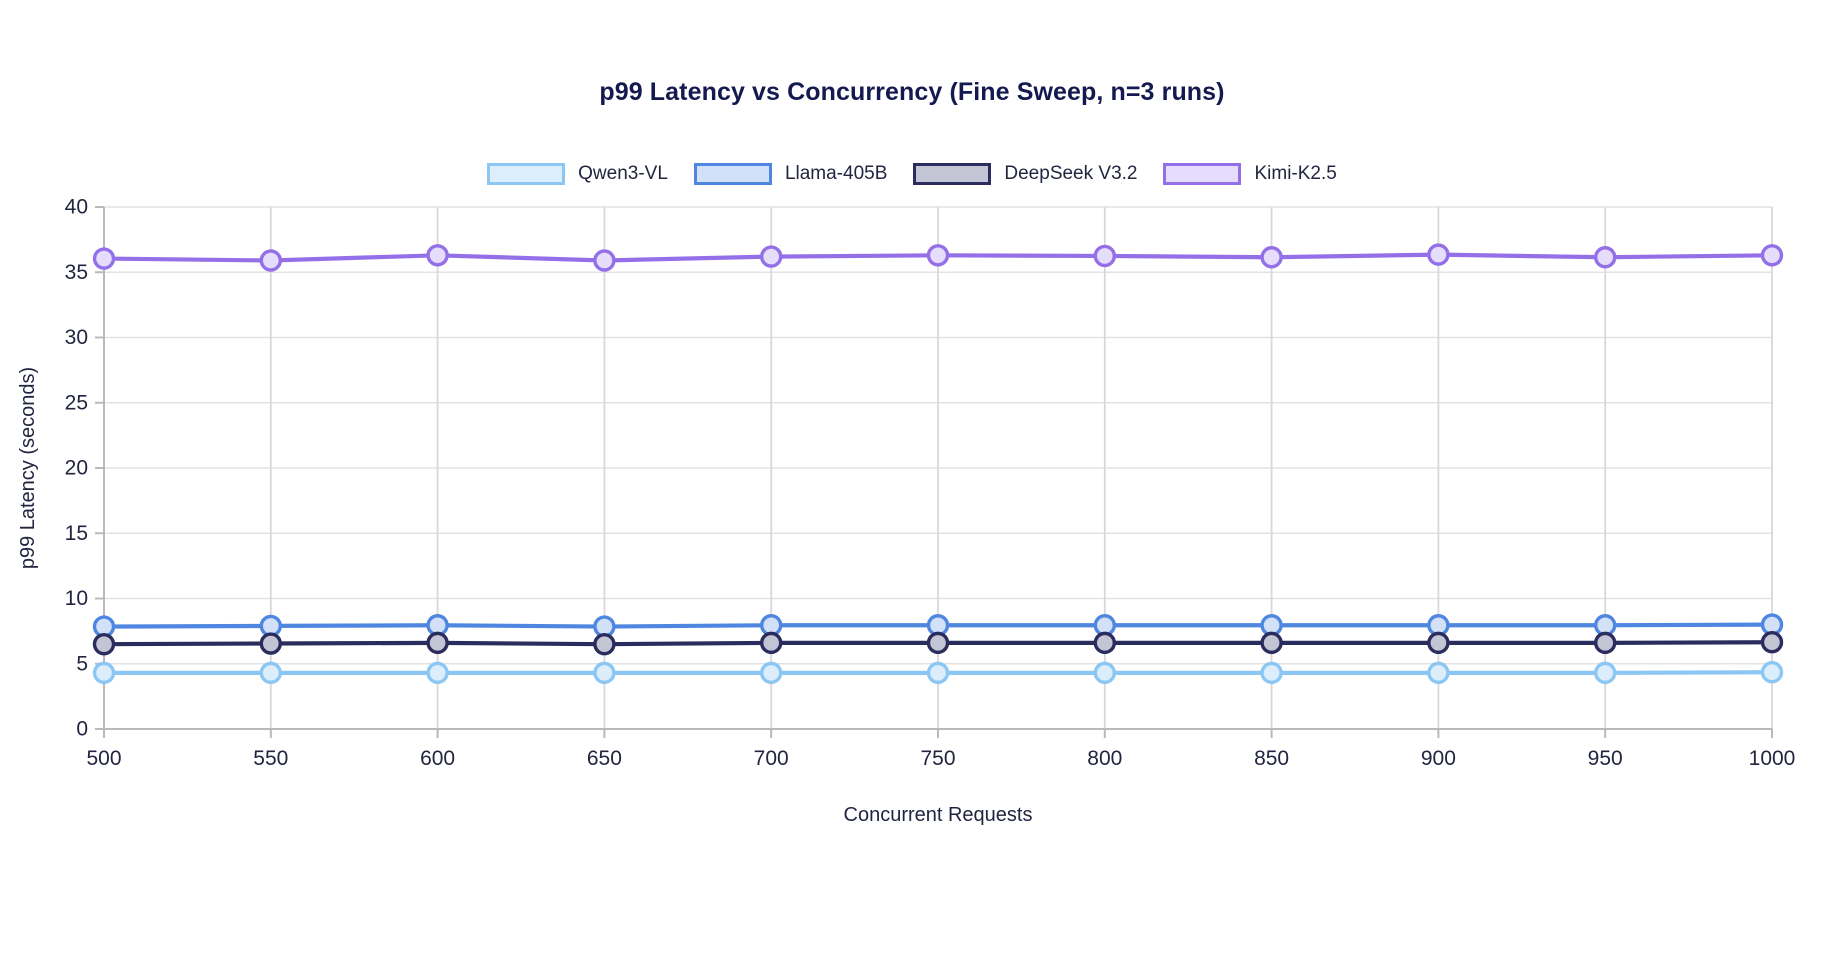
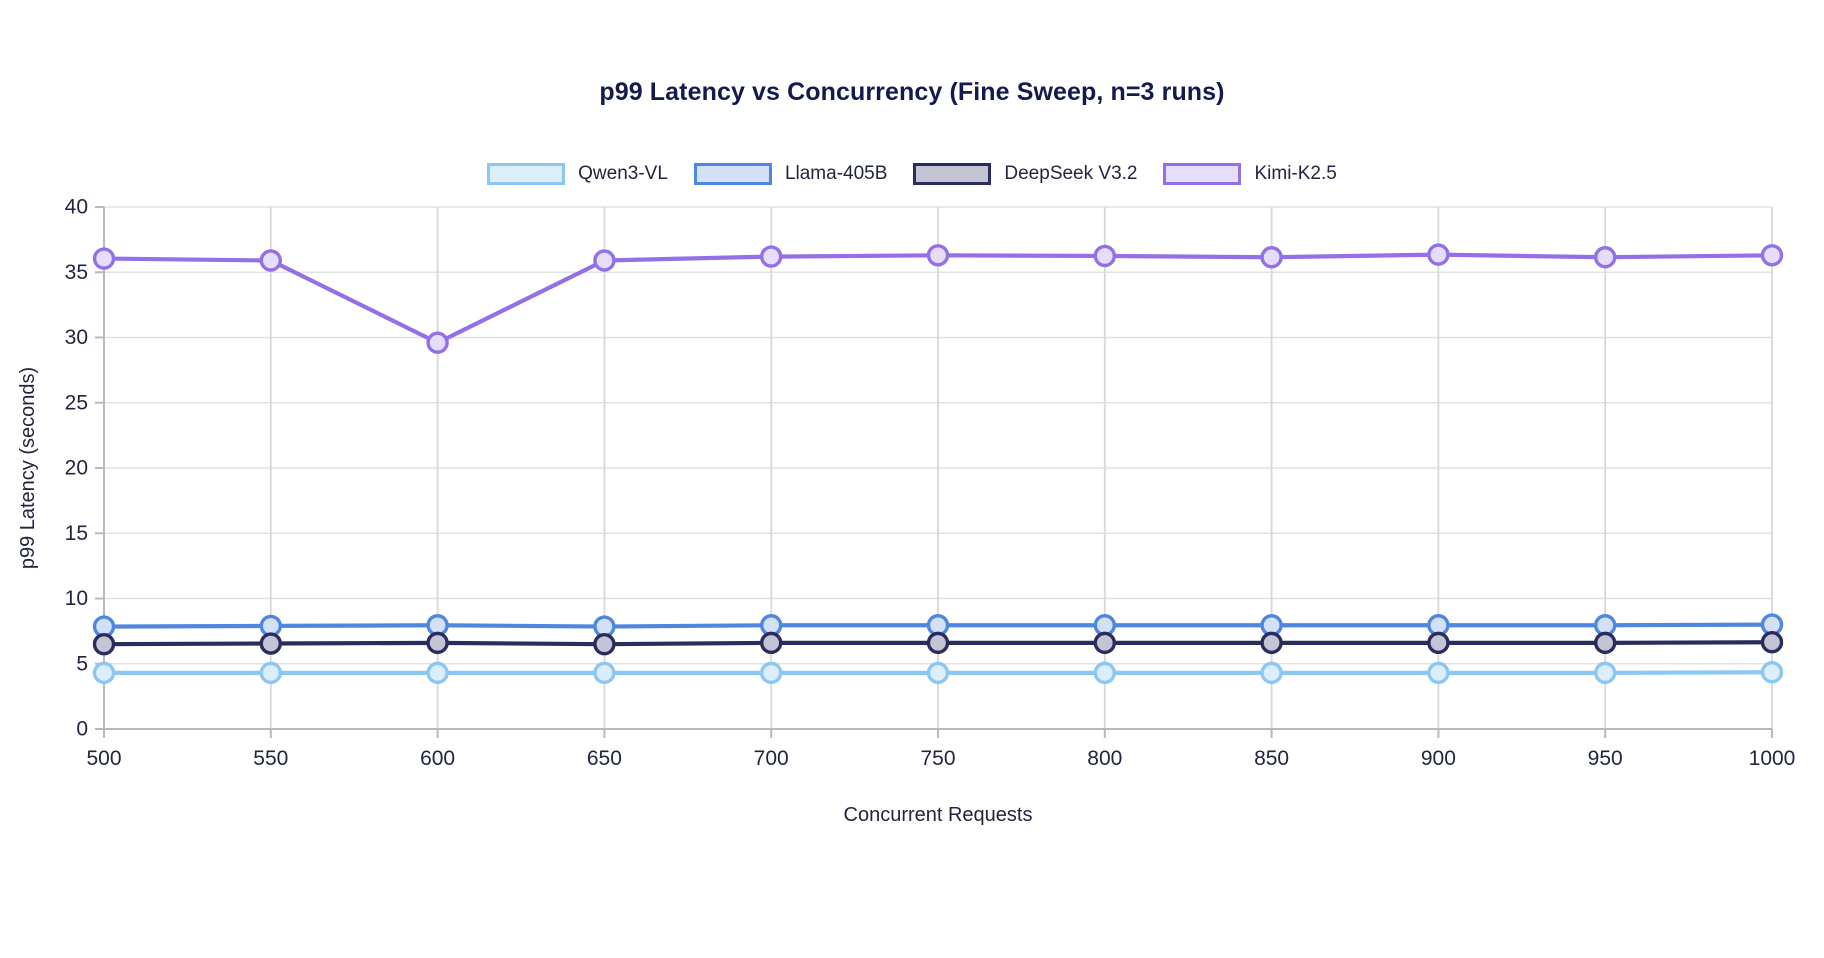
Kimi-K2.5/600: 36.3 -> 29.6
